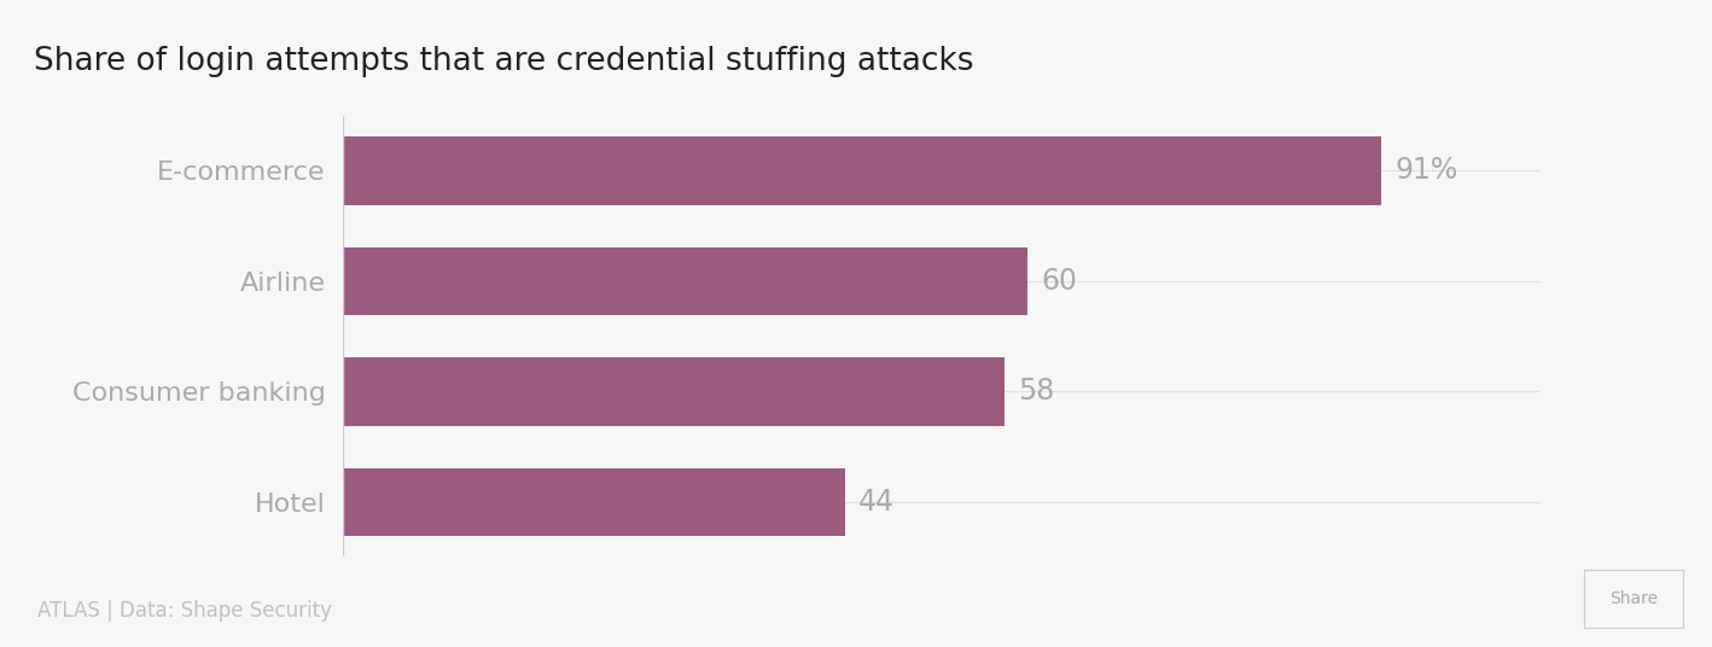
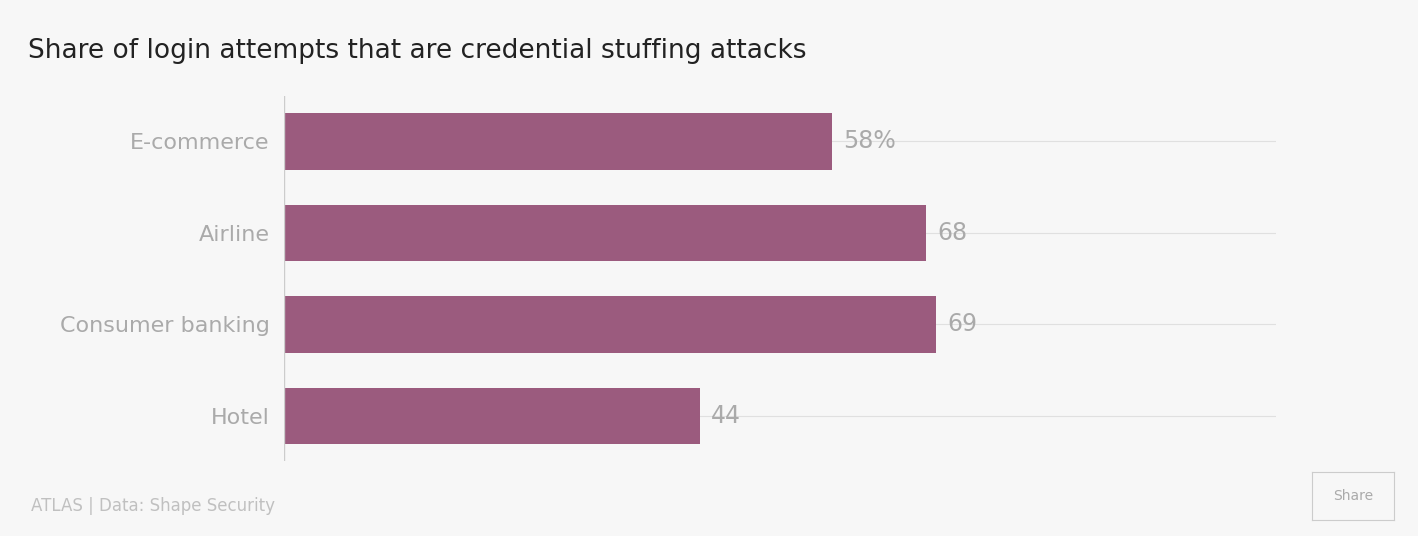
E-commerce: 91% -> 58%
Airline: 60 -> 68
Consumer banking: 58 -> 69
